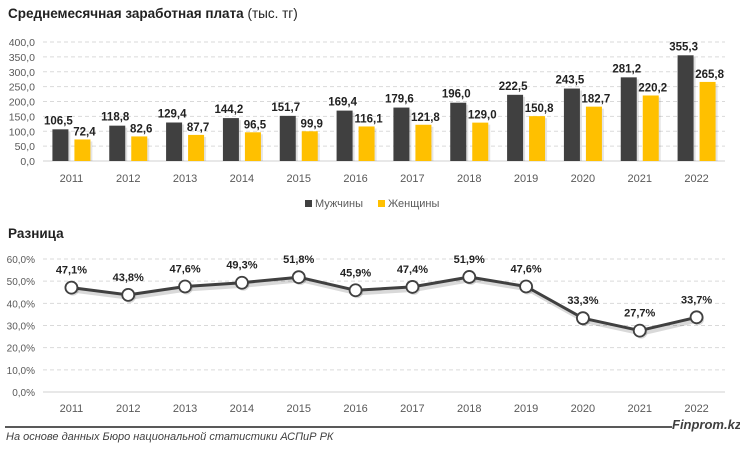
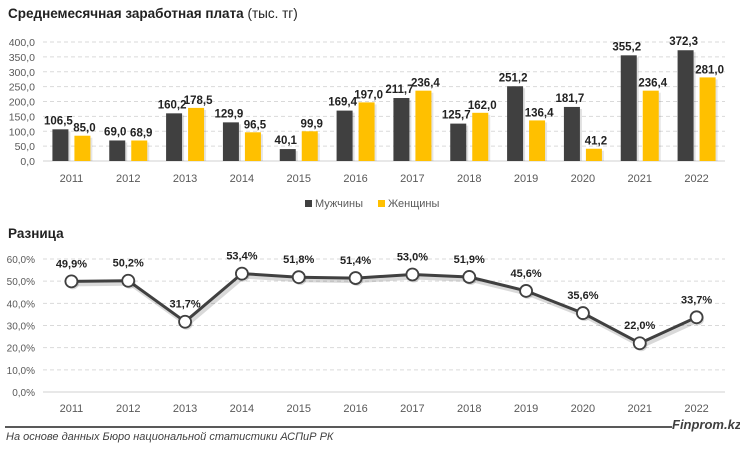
Среднемесячная заработная плата/Женщины/2011: 72,4 -> 85,0
Среднемесячная заработная плата/Мужчины/2012: 118,8 -> 69,0
Среднемесячная заработная плата/Женщины/2012: 82,6 -> 68,9
Среднемесячная заработная плата/Мужчины/2013: 129,4 -> 160,2
Среднемесячная заработная плата/Женщины/2013: 87,7 -> 178,5
Среднемесячная заработная плата/Мужчины/2014: 144,2 -> 129,9
Среднемесячная заработная плата/Мужчины/2015: 151,7 -> 40,1
Среднемесячная заработная плата/Женщины/2016: 116,1 -> 197,0
Среднемесячная заработная плата/Мужчины/2017: 179,6 -> 211,7
Среднемесячная заработная плата/Женщины/2017: 121,8 -> 236,4
Среднемесячная заработная плата/Мужчины/2018: 196,0 -> 125,7
Среднемесячная заработная плата/Женщины/2018: 129,0 -> 162,0
Среднемесячная заработная плата/Мужчины/2019: 222,5 -> 251,2
Среднемесячная заработная плата/Женщины/2019: 150,8 -> 136,4
Среднемесячная заработная плата/Мужчины/2020: 243,5 -> 181,7
Среднемесячная заработная плата/Женщины/2020: 182,7 -> 41,2
Среднемесячная заработная плата/Мужчины/2021: 281,2 -> 355,2
Среднемесячная заработная плата/Женщины/2021: 220,2 -> 236,4
Среднемесячная заработная плата/Мужчины/2022: 355,3 -> 372,3
Среднемесячная заработная плата/Женщины/2022: 265,8 -> 281,0
Разница/2011: 47,1% -> 49,9%
Разница/2012: 43,8% -> 50,2%
Разница/2013: 47,6% -> 31,7%
Разница/2014: 49,3% -> 53,4%
Разница/2016: 45,9% -> 51,4%
Разница/2017: 47,4% -> 53,0%
Разница/2019: 47,6% -> 45,6%
Разница/2020: 33,3% -> 35,6%
Разница/2021: 27,7% -> 22,0%
